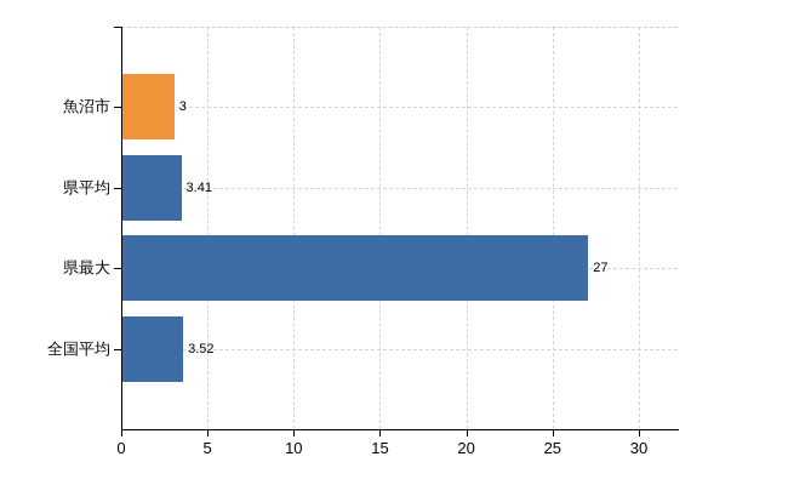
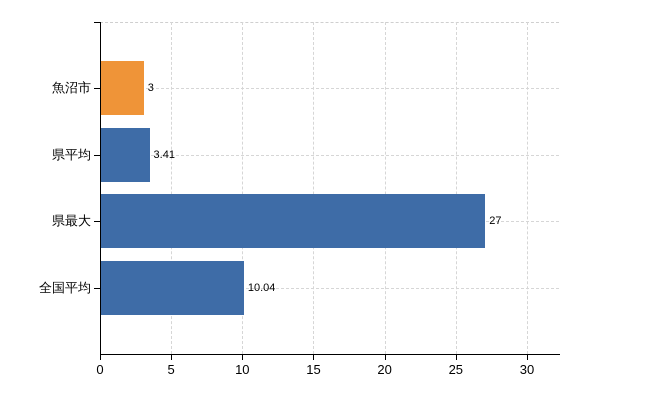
全国平均: 3.52 -> 10.04
